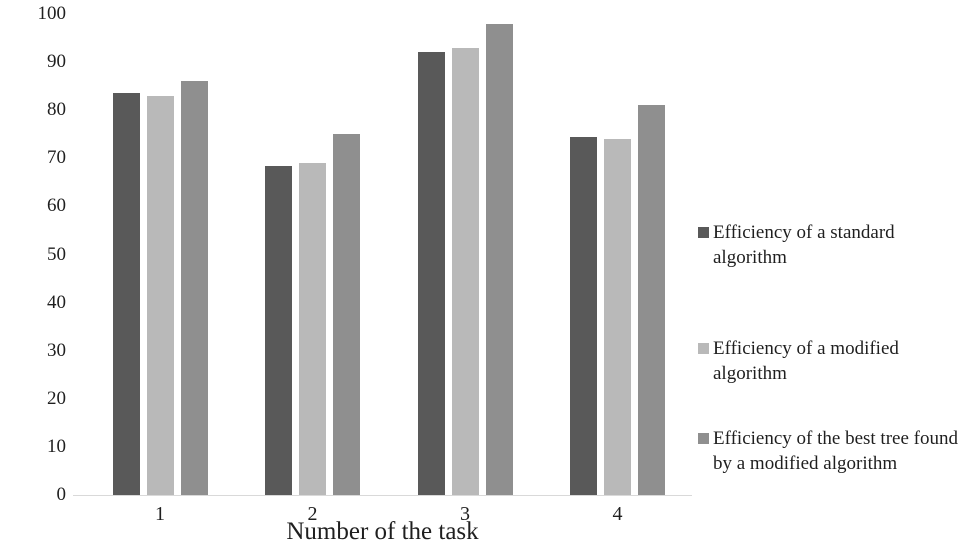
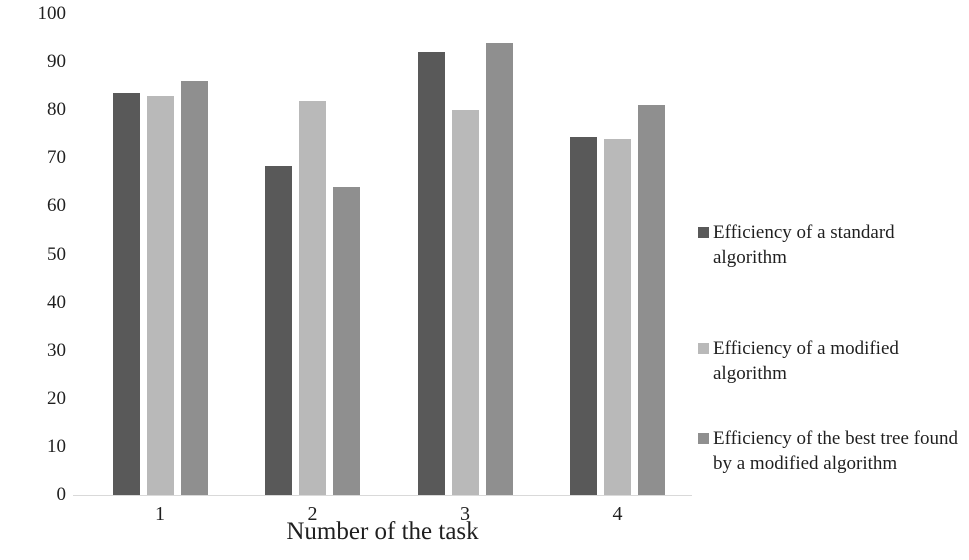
Efficiency of a modified algorithm/2: 69 -> 82
Efficiency of the best tree found by a modified algorithm/2: 75 -> 64
Efficiency of a modified algorithm/3: 93 -> 80
Efficiency of the best tree found by a modified algorithm/3: 98 -> 94
